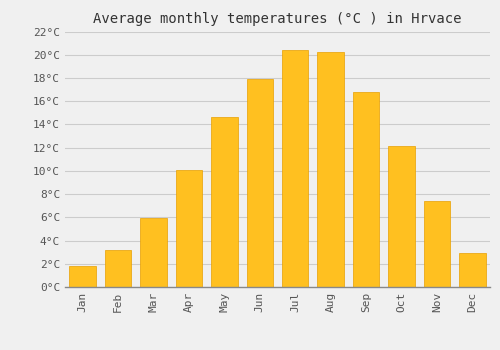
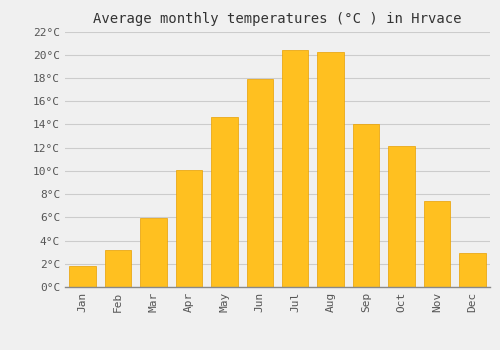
Sep: 16.8°C -> 14.0°C
